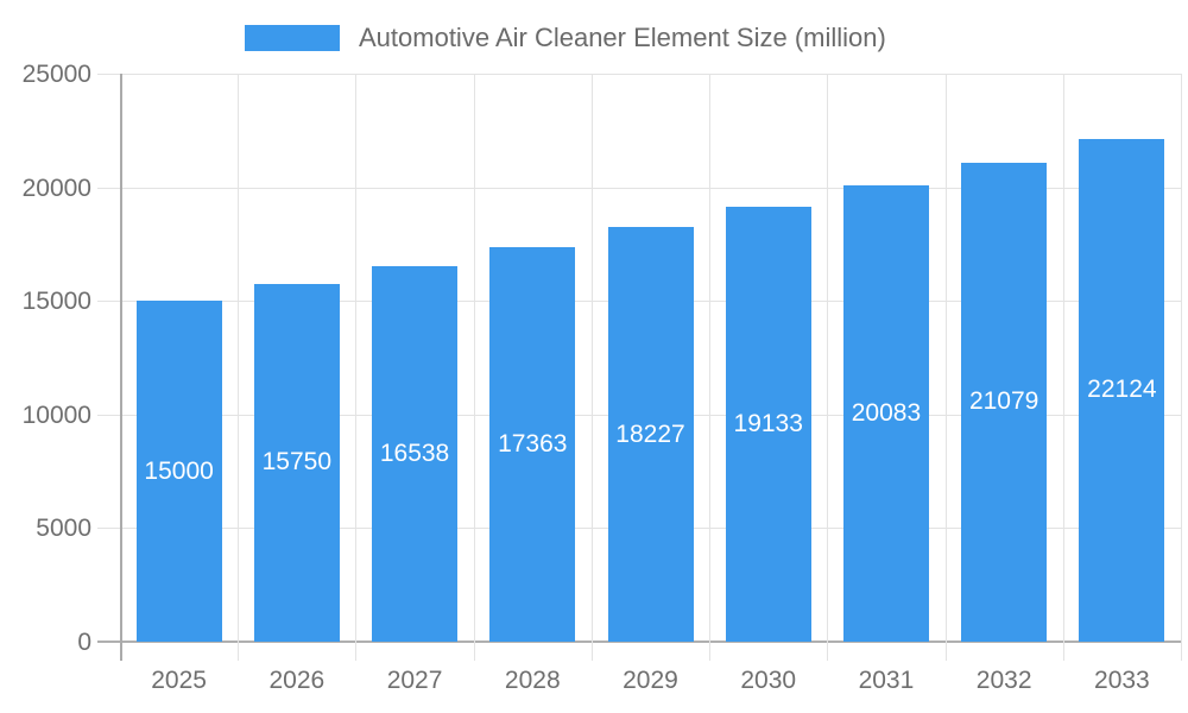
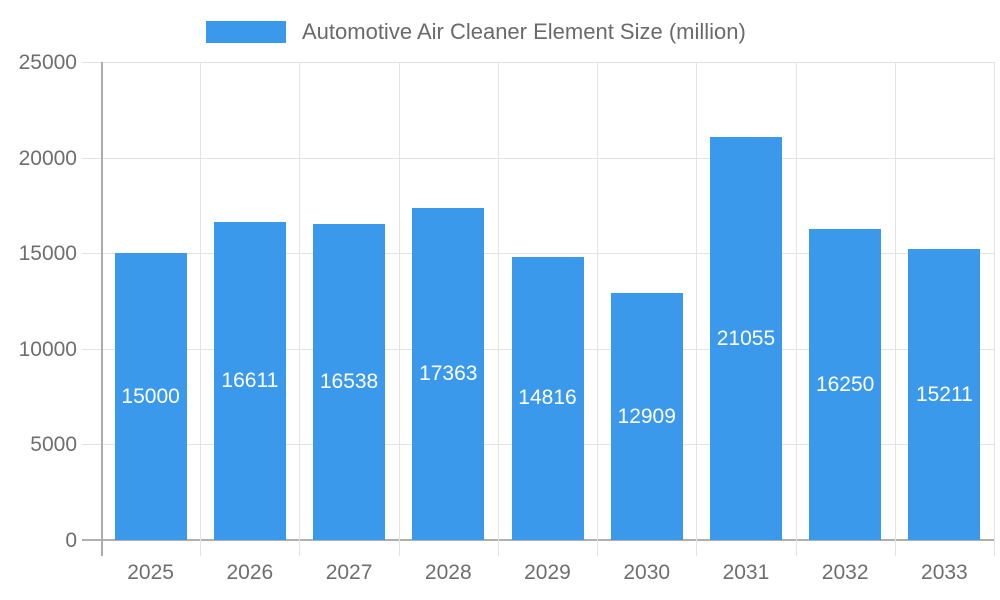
2026: 15750 -> 16611
2029: 18227 -> 14816
2030: 19133 -> 12909
2031: 20083 -> 21055
2032: 21079 -> 16250
2033: 22124 -> 15211
